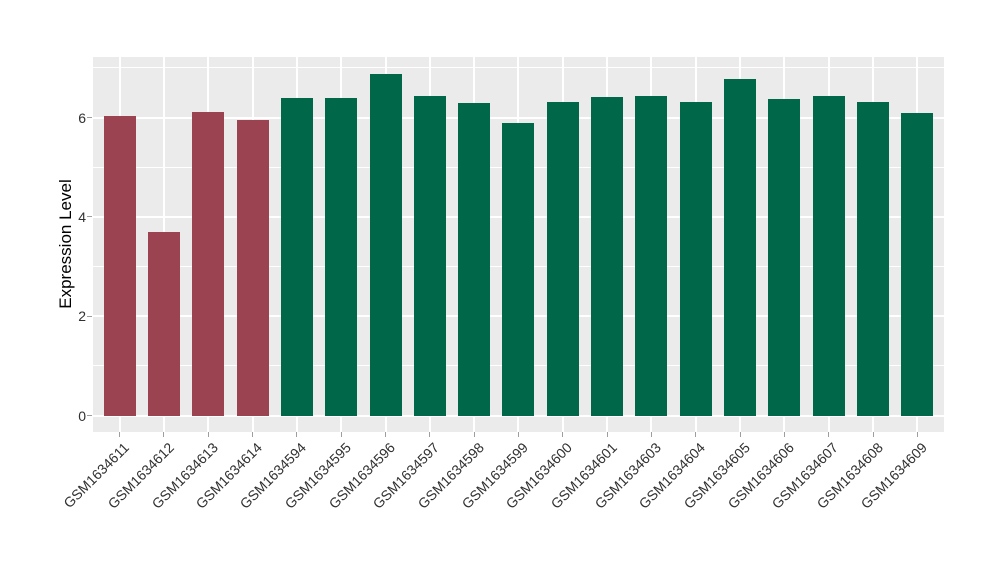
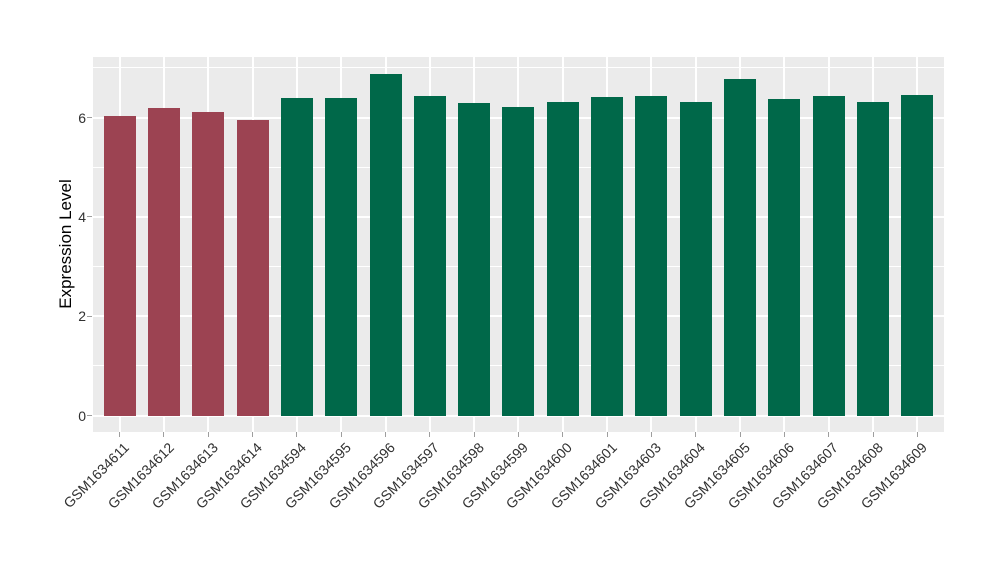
GSM1634612: 3.7 -> 6.2
GSM1634599: 5.9 -> 6.2
GSM1634609: 6.1 -> 6.5
